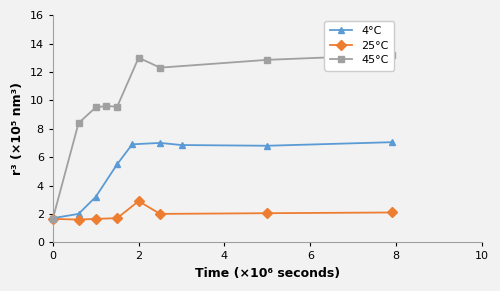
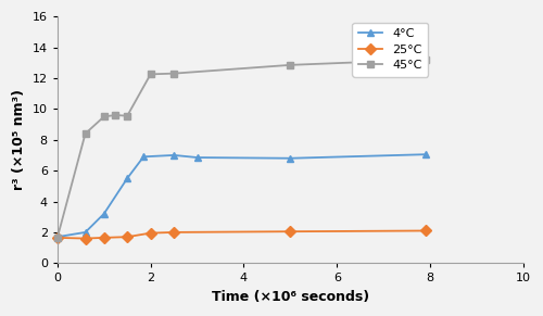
25°C/2: 2.9 -> 1.9
45°C/2: 13.0 -> 12.2
